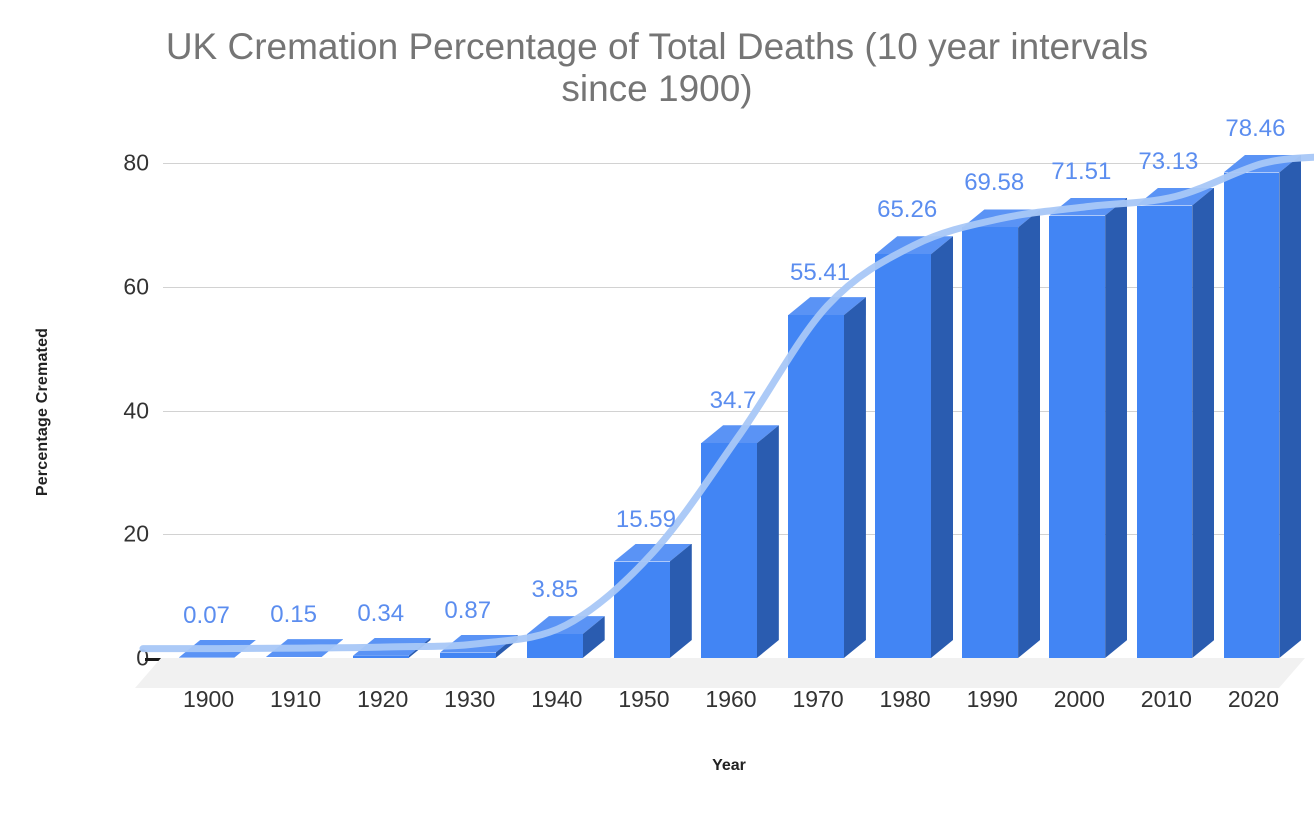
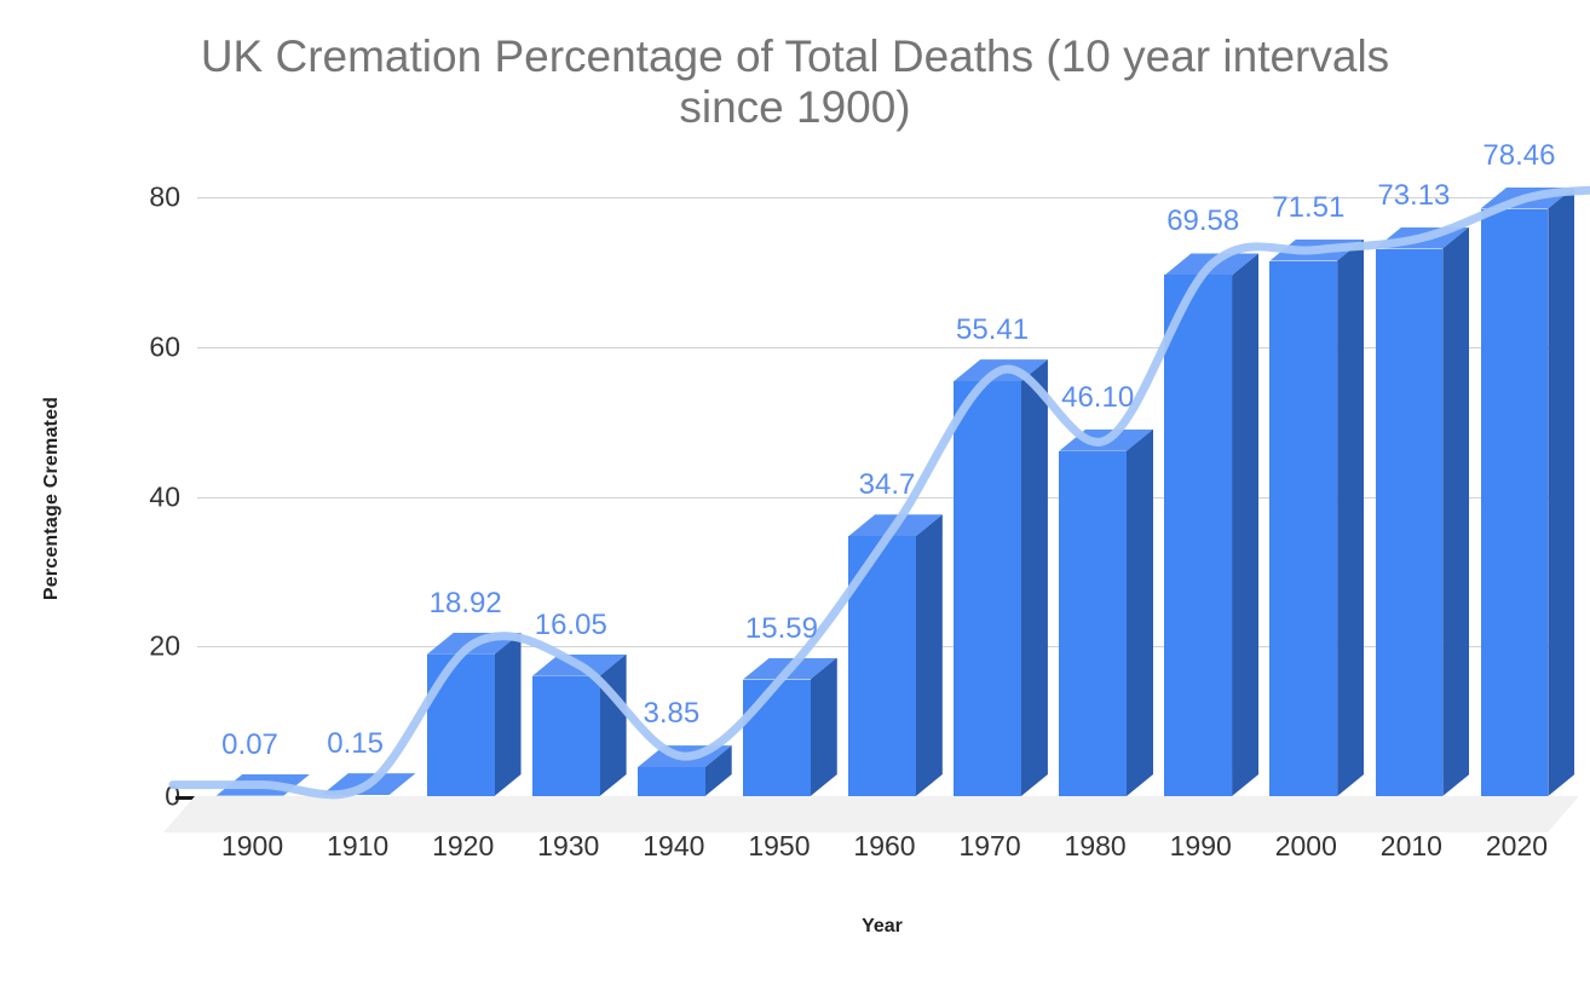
1920: 0.34 -> 18.92
1930: 0.87 -> 16.05
1980: 65.26 -> 46.10
